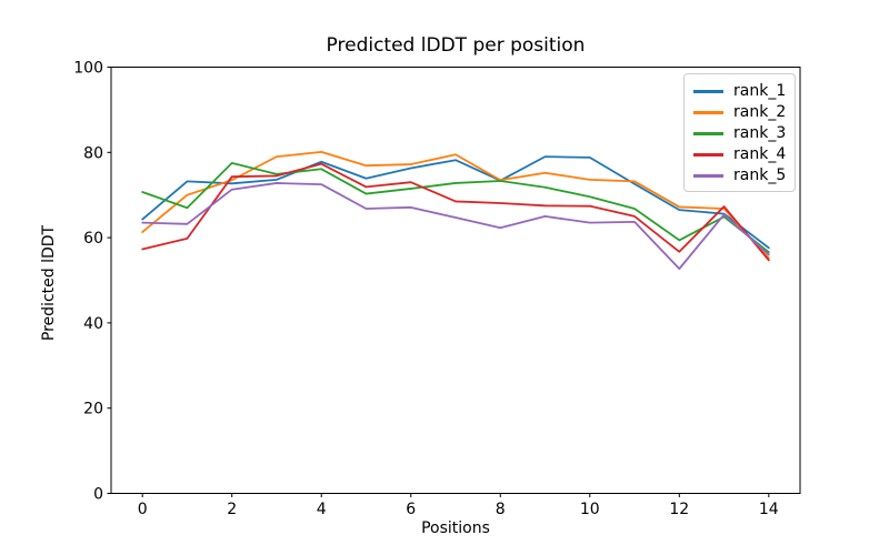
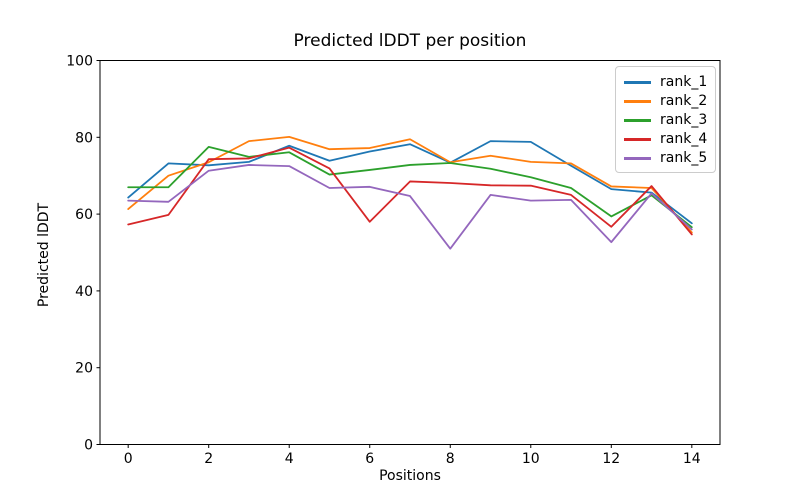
rank_3/0: 71 -> 67
rank_4/6: 73 -> 58
rank_5/8: 62 -> 51
